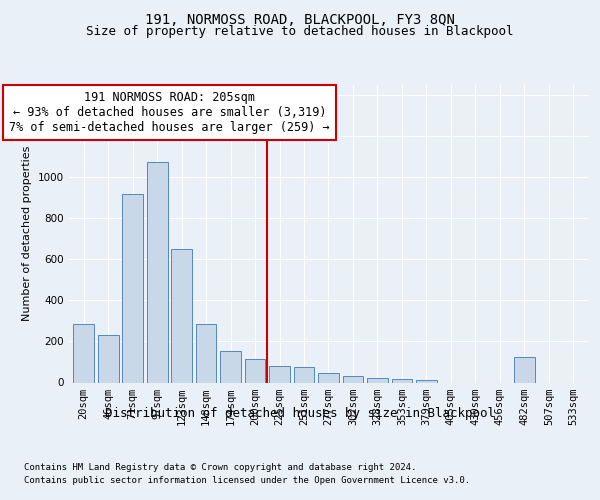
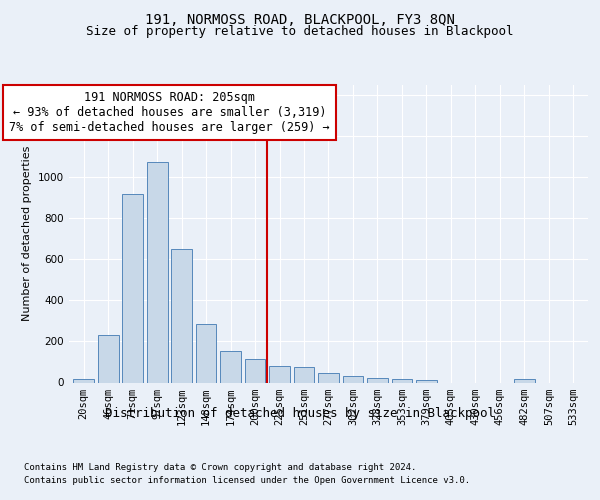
20sqm: 285 -> 15
482sqm: 125 -> 15
